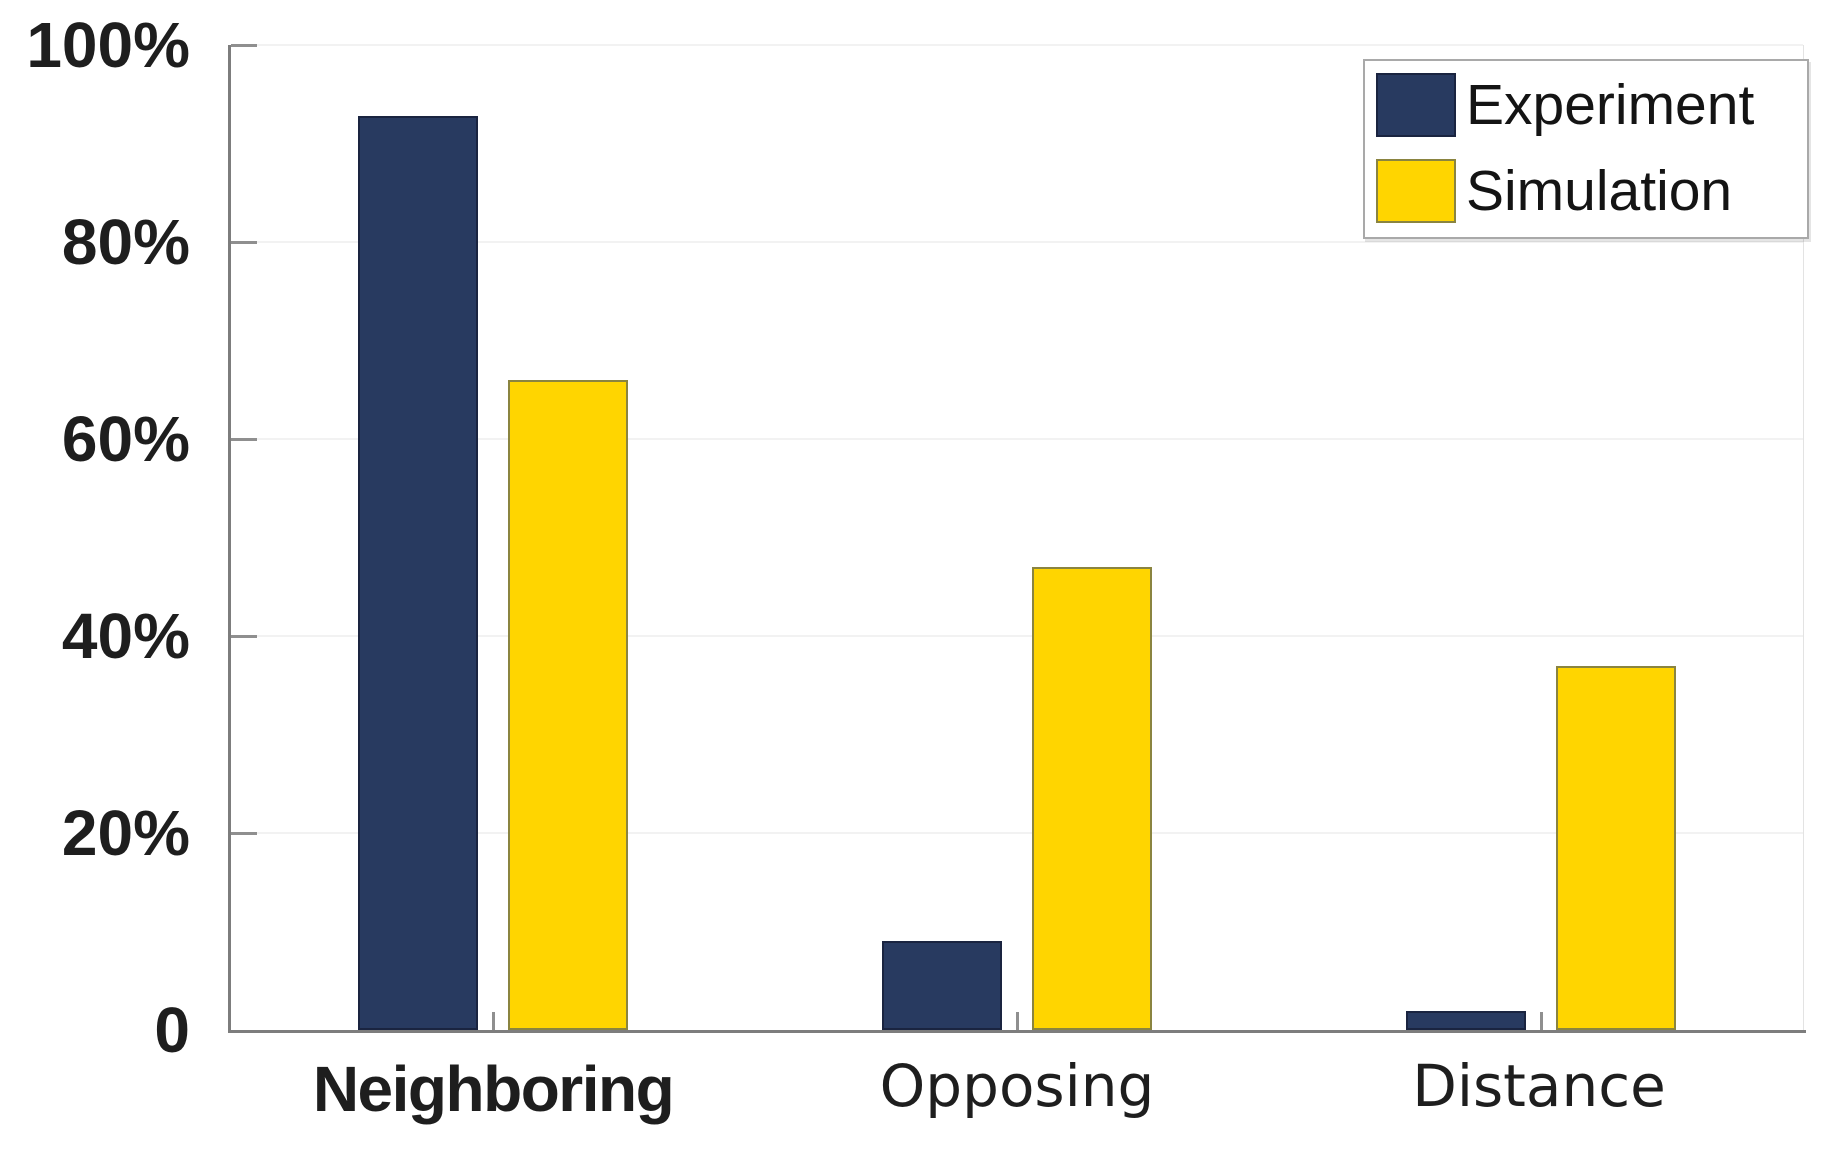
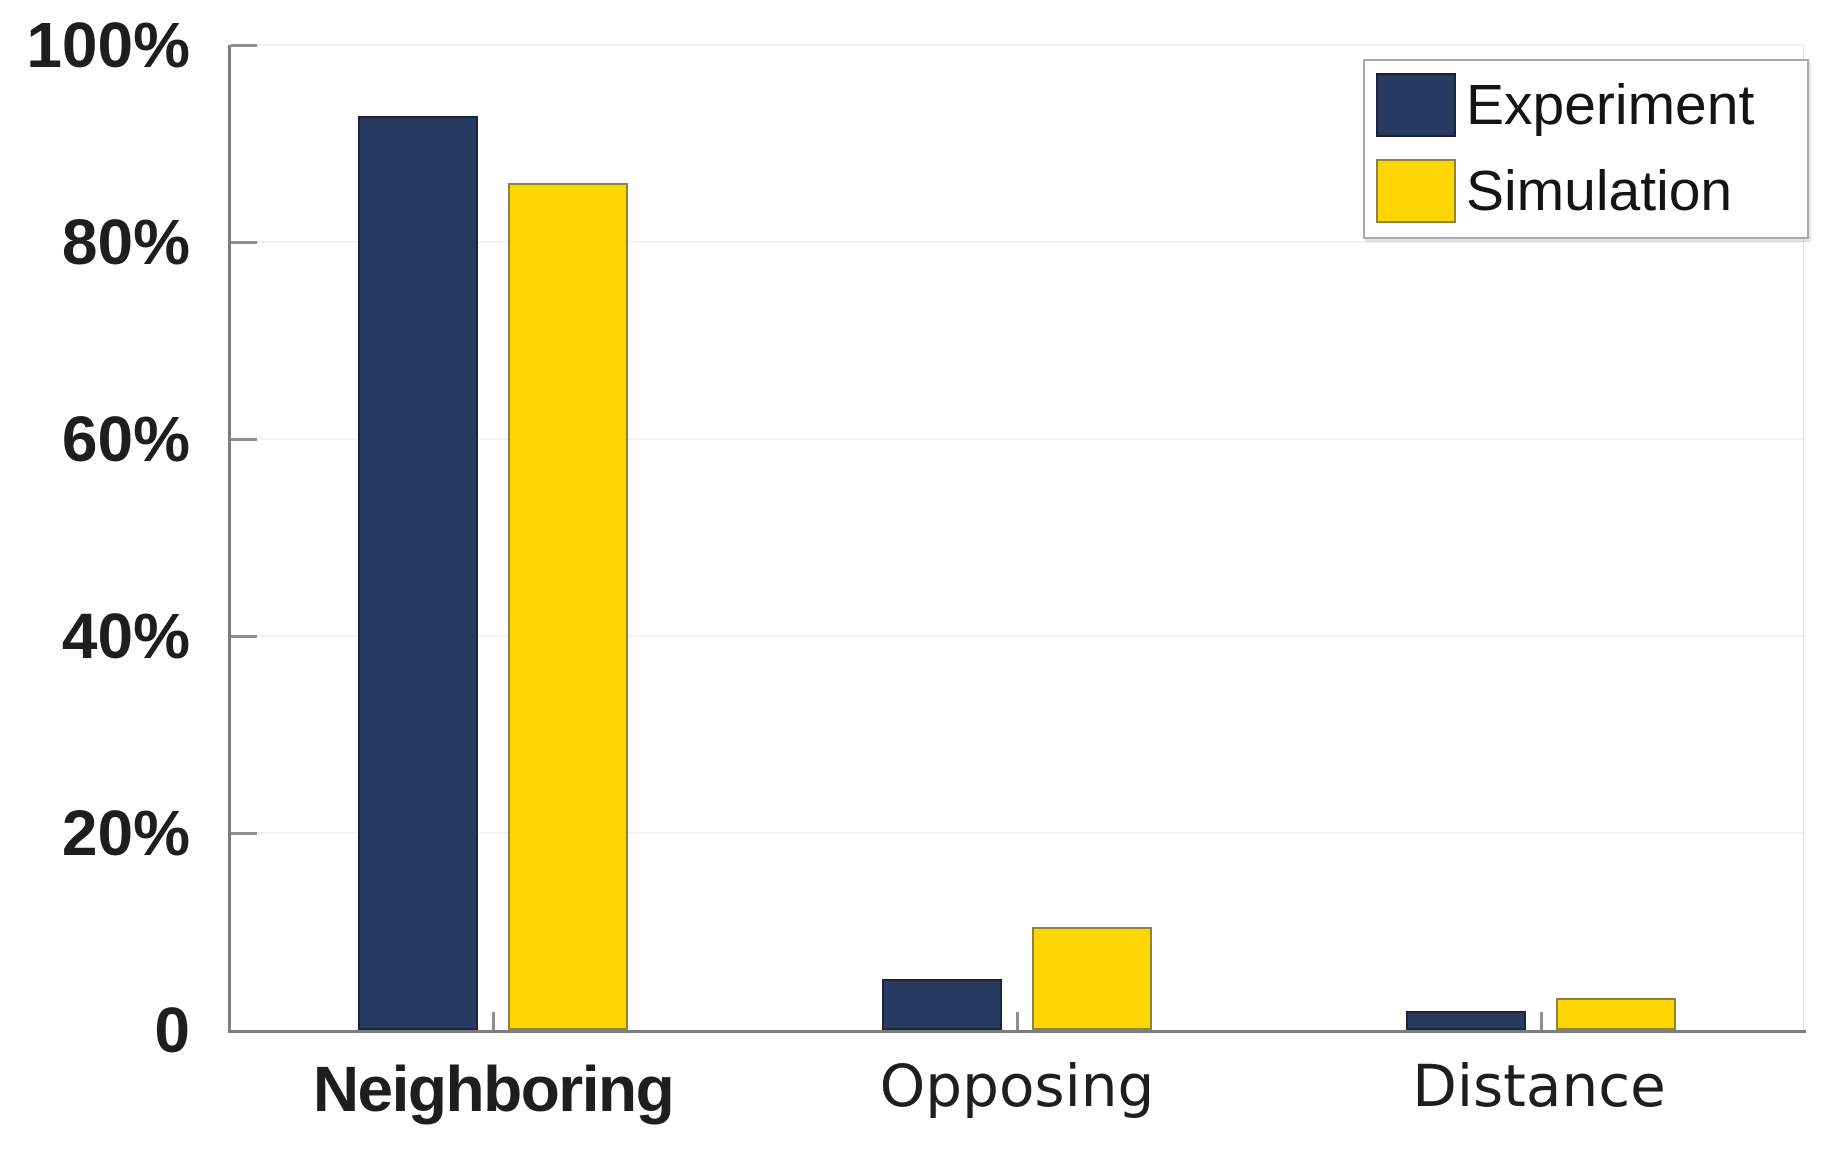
Simulation/Neighboring: 66% -> 86%
Experiment/Opposing: 9% -> 5%
Simulation/Opposing: 47% -> 10%
Simulation/Distance: 37% -> 3%
